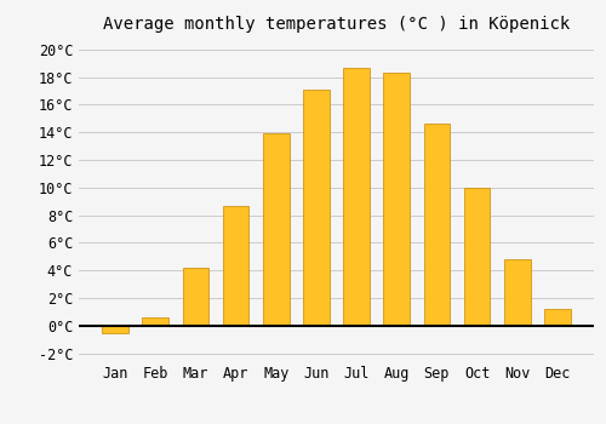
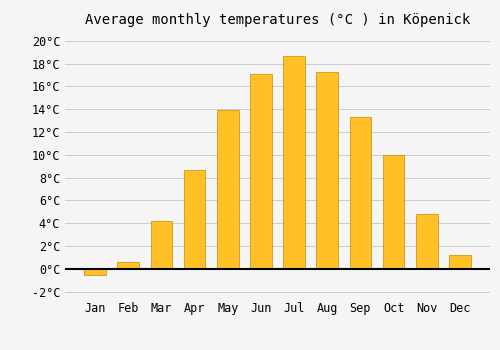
Aug: 18.3°C -> 17.3°C
Sep: 14.6°C -> 13.3°C
